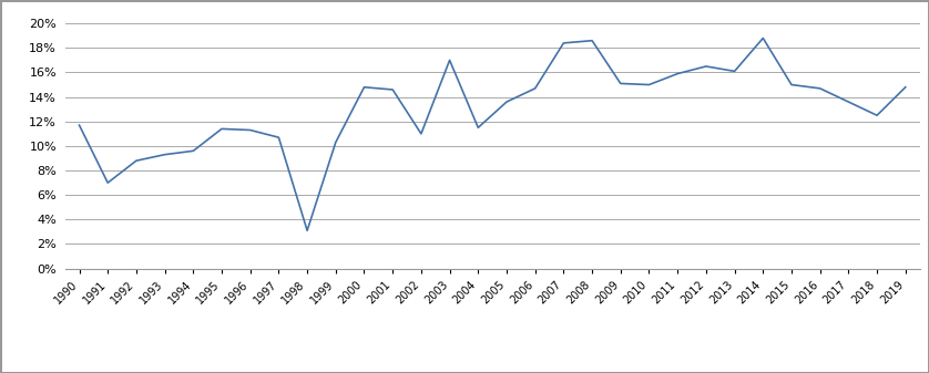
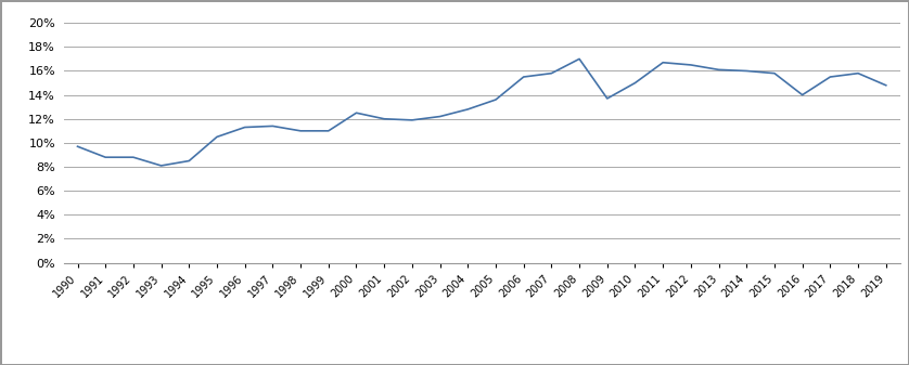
1990: 11.7% -> 9.7%
1991: 7.0% -> 8.8%
1993: 9.3% -> 8.1%
1994: 9.6% -> 8.5%
1995: 11.4% -> 10.5%
1997: 10.7% -> 11.4%
1998: 3.1% -> 11.0%
1999: 10.3% -> 11.0%
2000: 14.8% -> 12.5%
2001: 14.6% -> 12.0%
2002: 11.0% -> 11.9%
2003: 17.0% -> 12.2%
2004: 11.5% -> 12.8%
2006: 14.7% -> 15.5%
2007: 18.4% -> 15.8%
2008: 18.6% -> 17.0%
2009: 15.1% -> 13.7%
2011: 15.9% -> 16.7%
2014: 18.8% -> 16.0%
2015: 15.0% -> 15.8%
2016: 14.7% -> 14.0%
2017: 13.6% -> 15.5%
2018: 12.5% -> 15.8%
